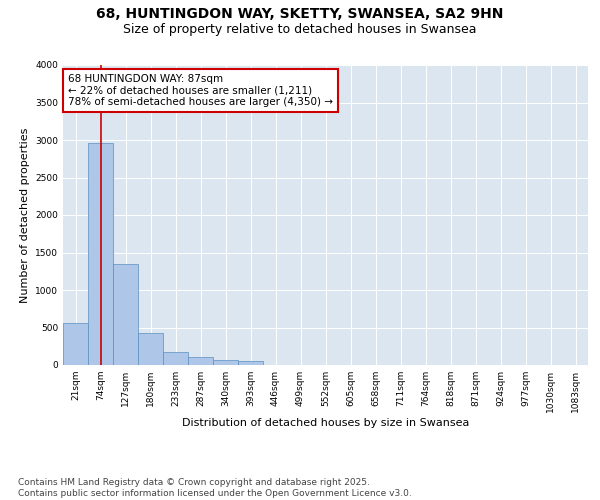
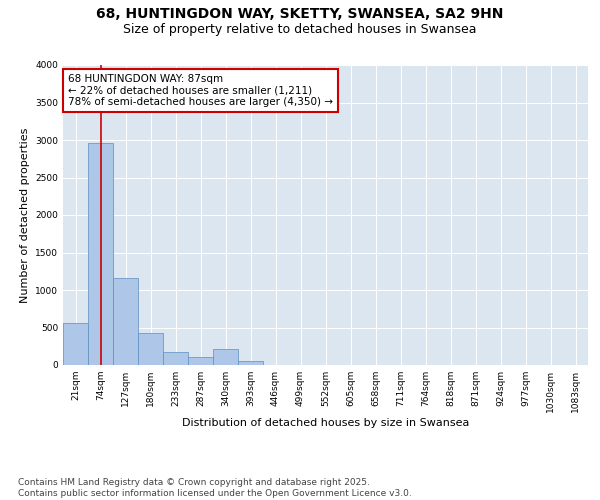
127sqm: 1350 -> 1160
340sqm: 60 -> 220
